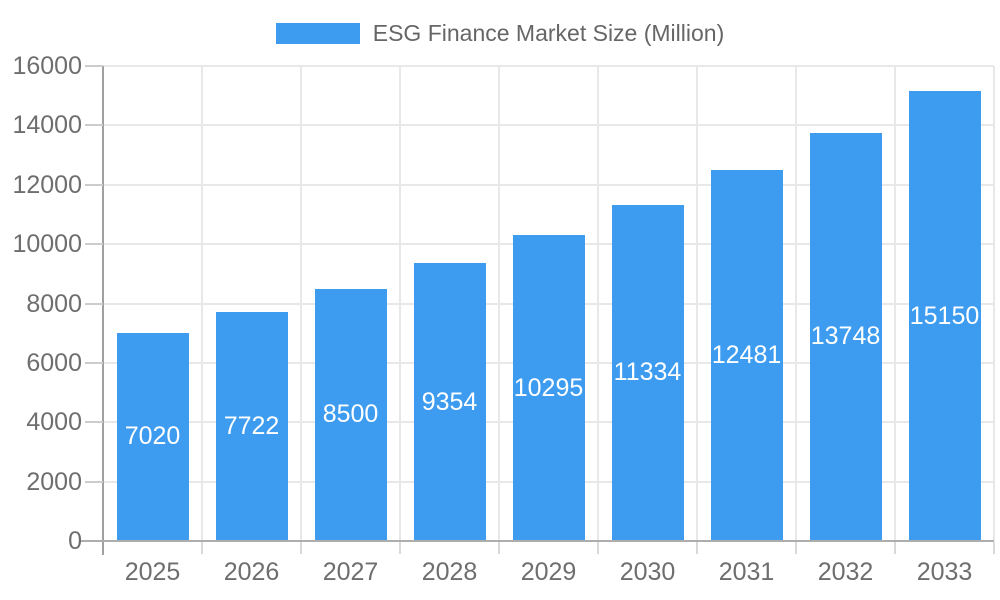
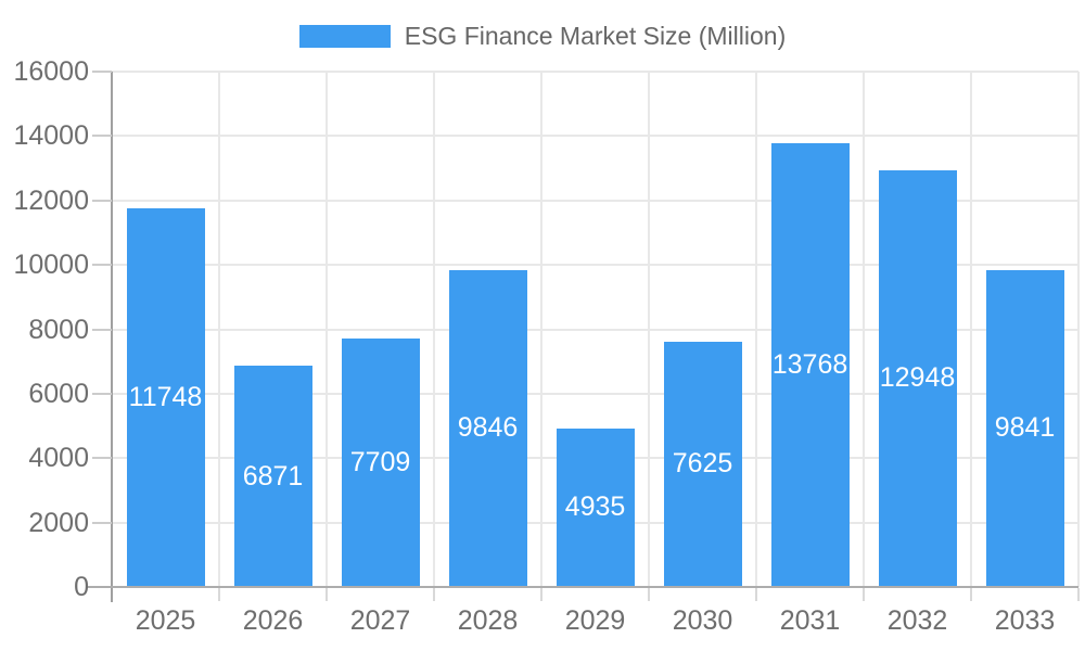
2025: 7020 -> 11748
2026: 7722 -> 6871
2027: 8500 -> 7709
2028: 9354 -> 9846
2029: 10295 -> 4935
2030: 11334 -> 7625
2031: 12481 -> 13768
2032: 13748 -> 12948
2033: 15150 -> 9841
